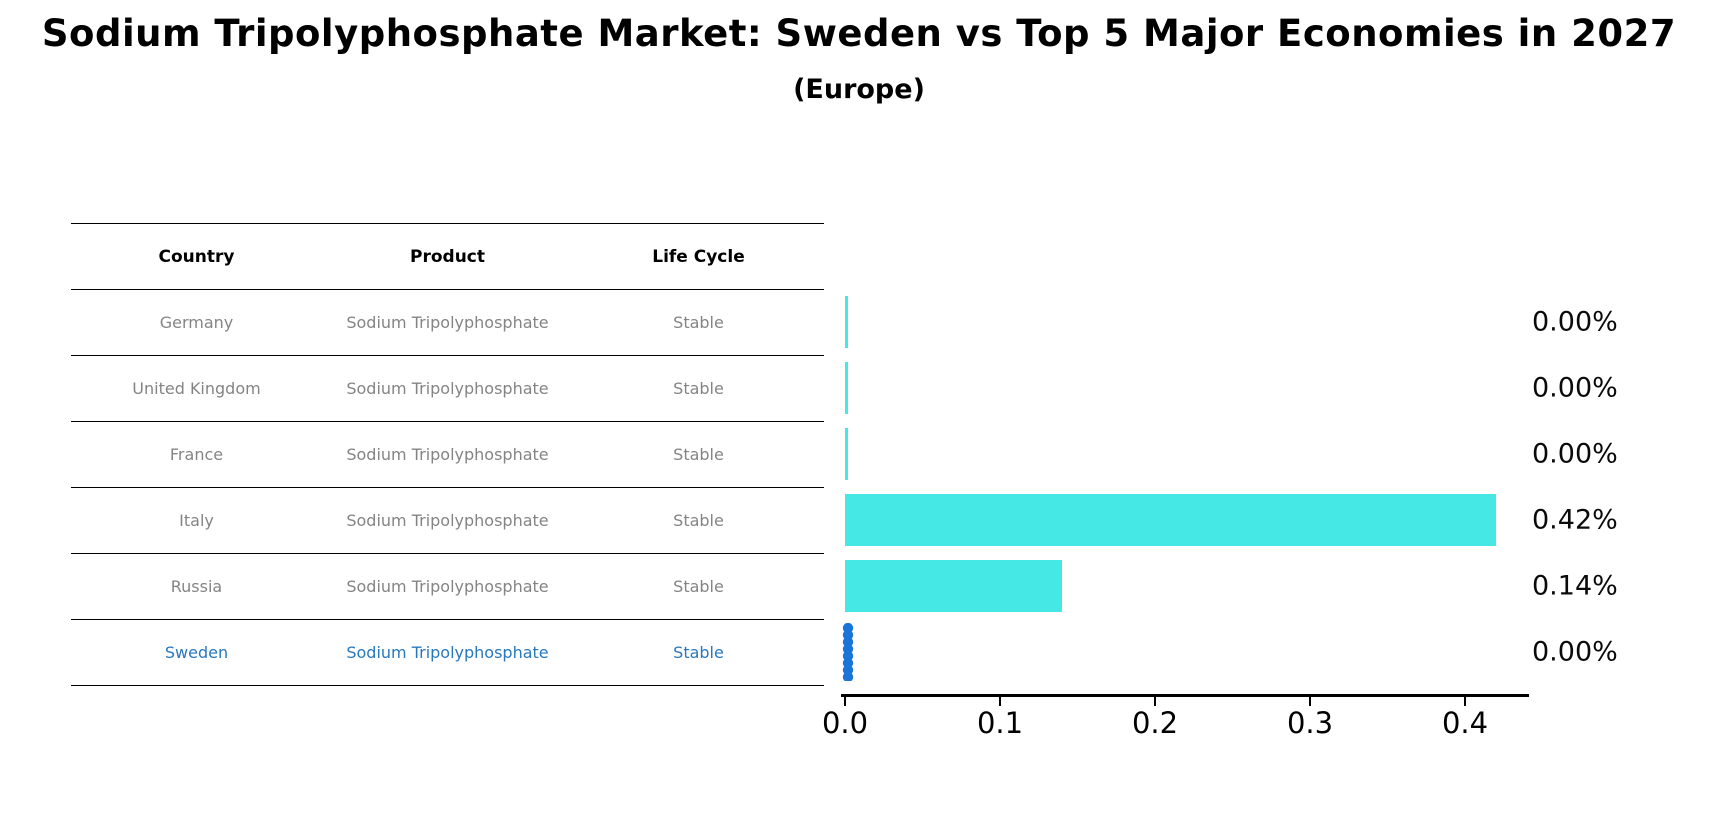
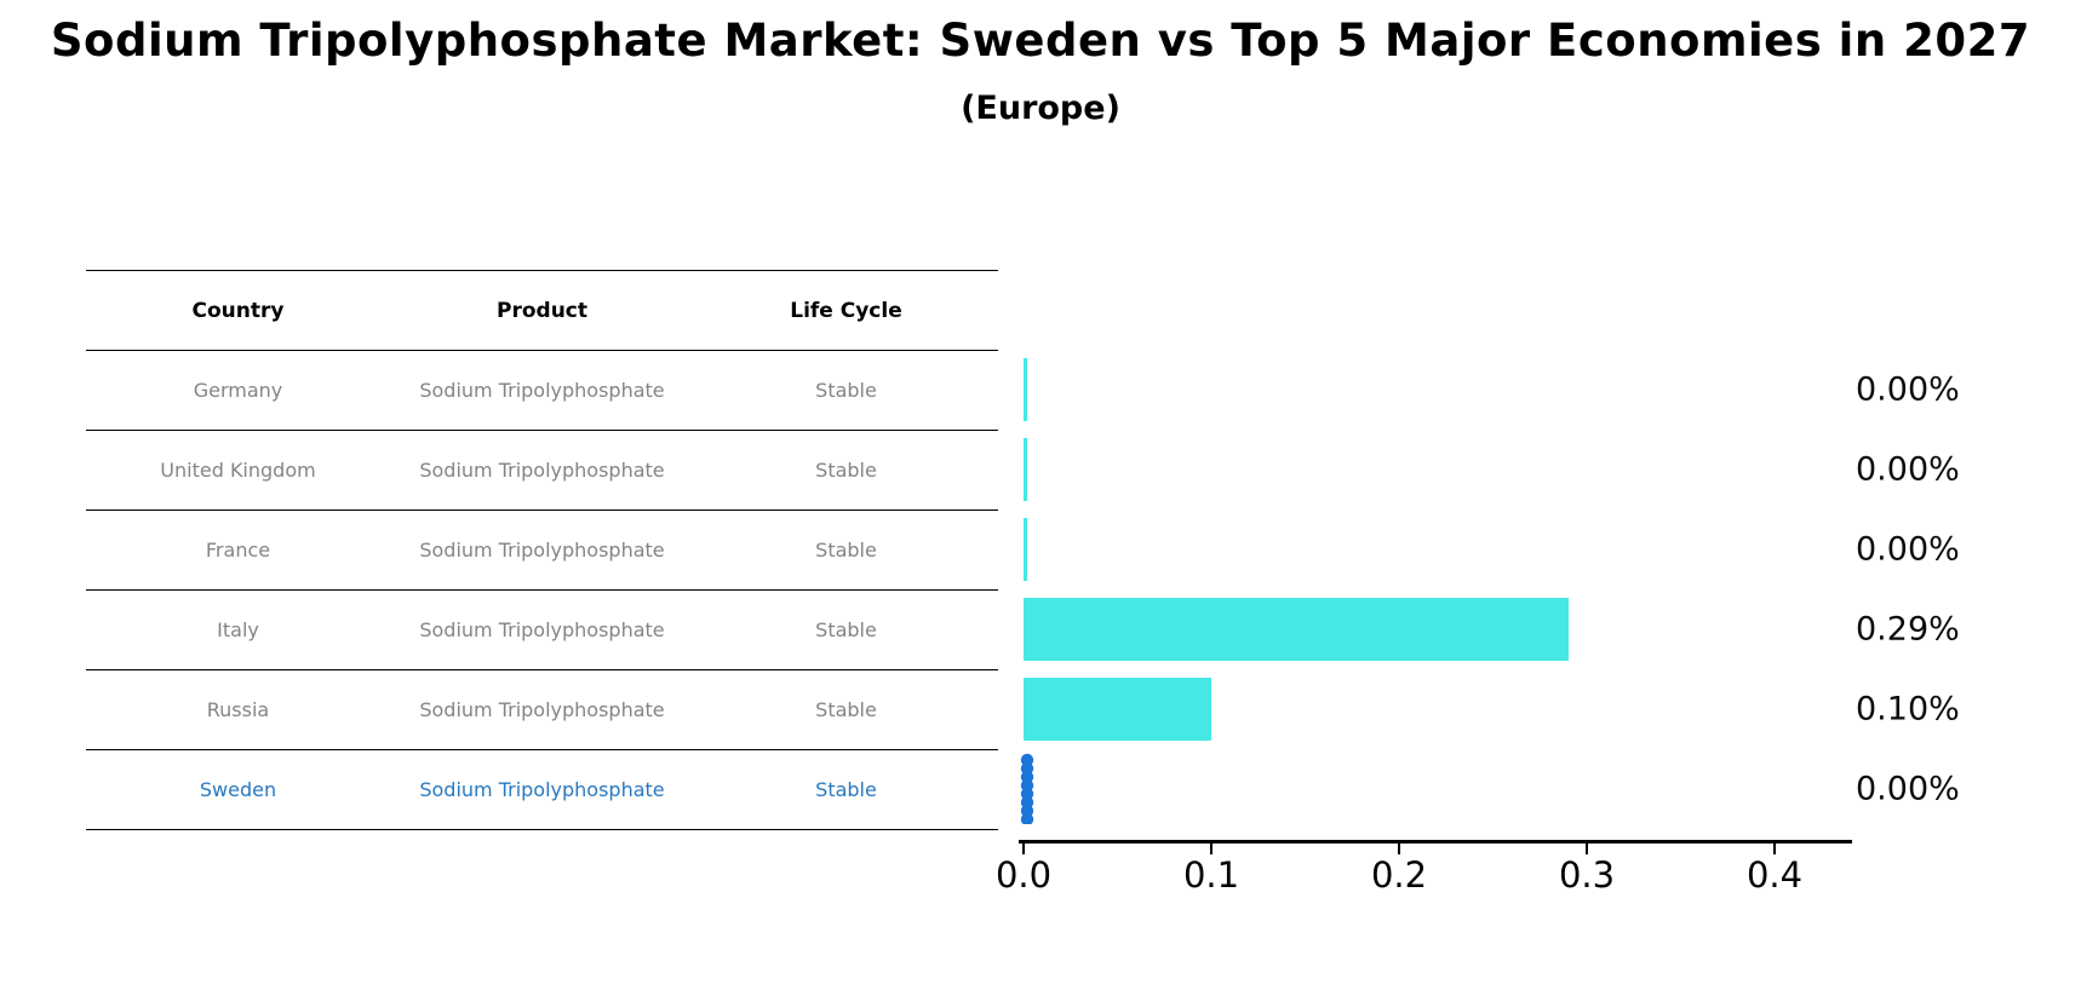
Italy: 0.42% -> 0.29%
Russia: 0.14% -> 0.10%
